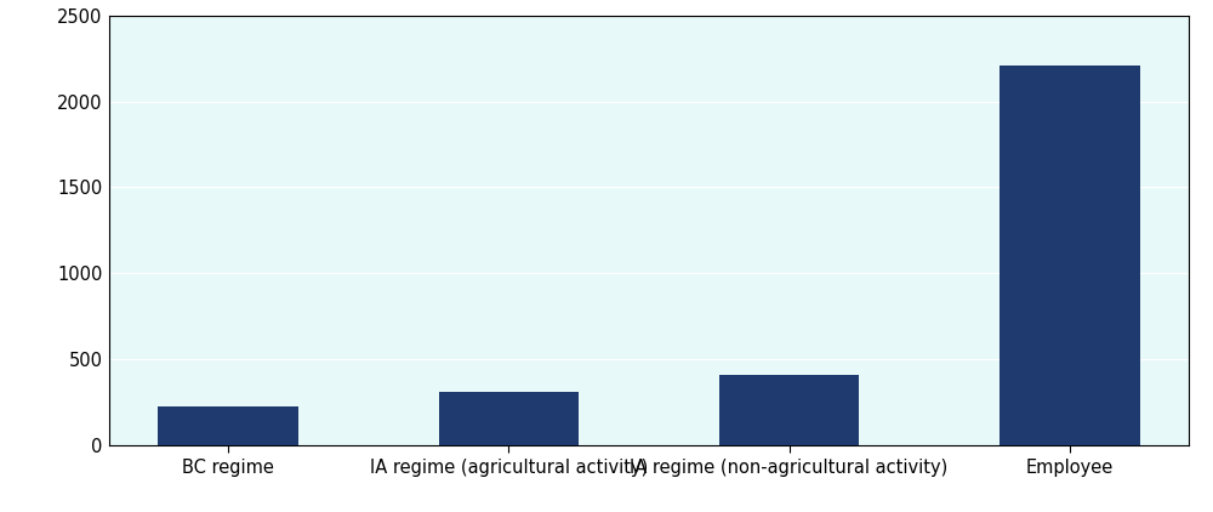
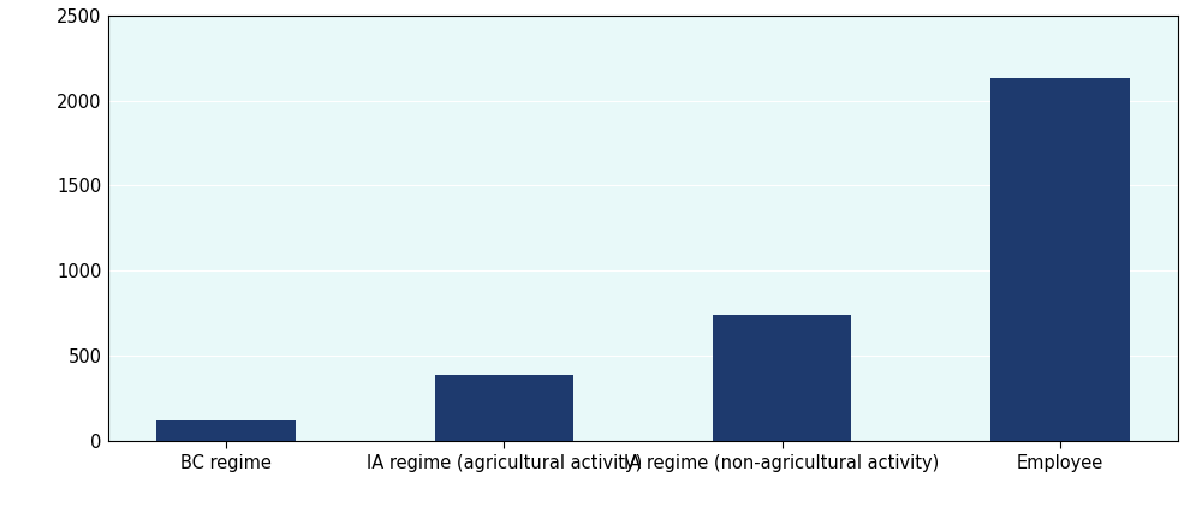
BC regime: 230 -> 120
IA regime (agricultural activity): 310 -> 390
IA regime (non-agricultural activity): 410 -> 740
Employee: 2210 -> 2130
